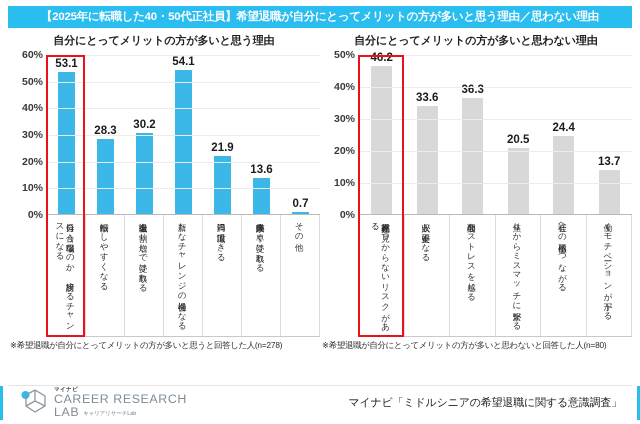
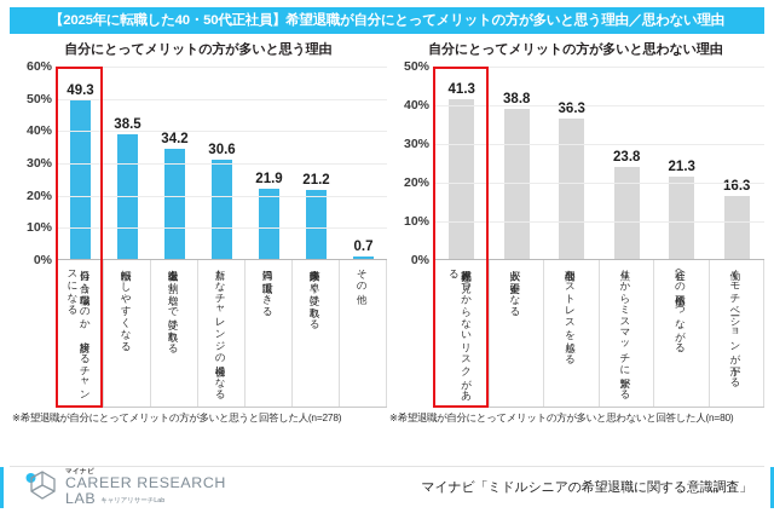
自分にとってメリットの方が多いと思う理由/自分に合う職場なのか、検討するチャンスになる: 53.1 -> 49.3
自分にとってメリットの方が多いと思う理由/転職がしやすくなる: 28.3 -> 38.5
自分にとってメリットの方が多いと思う理由/退職金を割り増しで受け取れる: 30.2 -> 34.2
自分にとってメリットの方が多いと思う理由/新たなチャレンジの機会になる: 54.1 -> 30.6
自分にとってメリットの方が多いと思う理由/失業保険が早く受け取れる: 13.6 -> 21.2
自分にとってメリットの方が多いと思わない理由/再就職先が見つからないリスクがある: 46.2 -> 41.3
自分にとってメリットの方が多いと思わない理由/収入が不安定になる: 33.6 -> 38.8
自分にとってメリットの方が多いと思わない理由/焦りからミスマッチに繋がる: 20.5 -> 23.8
自分にとってメリットの方が多いと思わない理由/会社への不信感につながる: 24.4 -> 21.3
自分にとってメリットの方が多いと思わない理由/働くモチベーションが下がる: 13.7 -> 16.3
